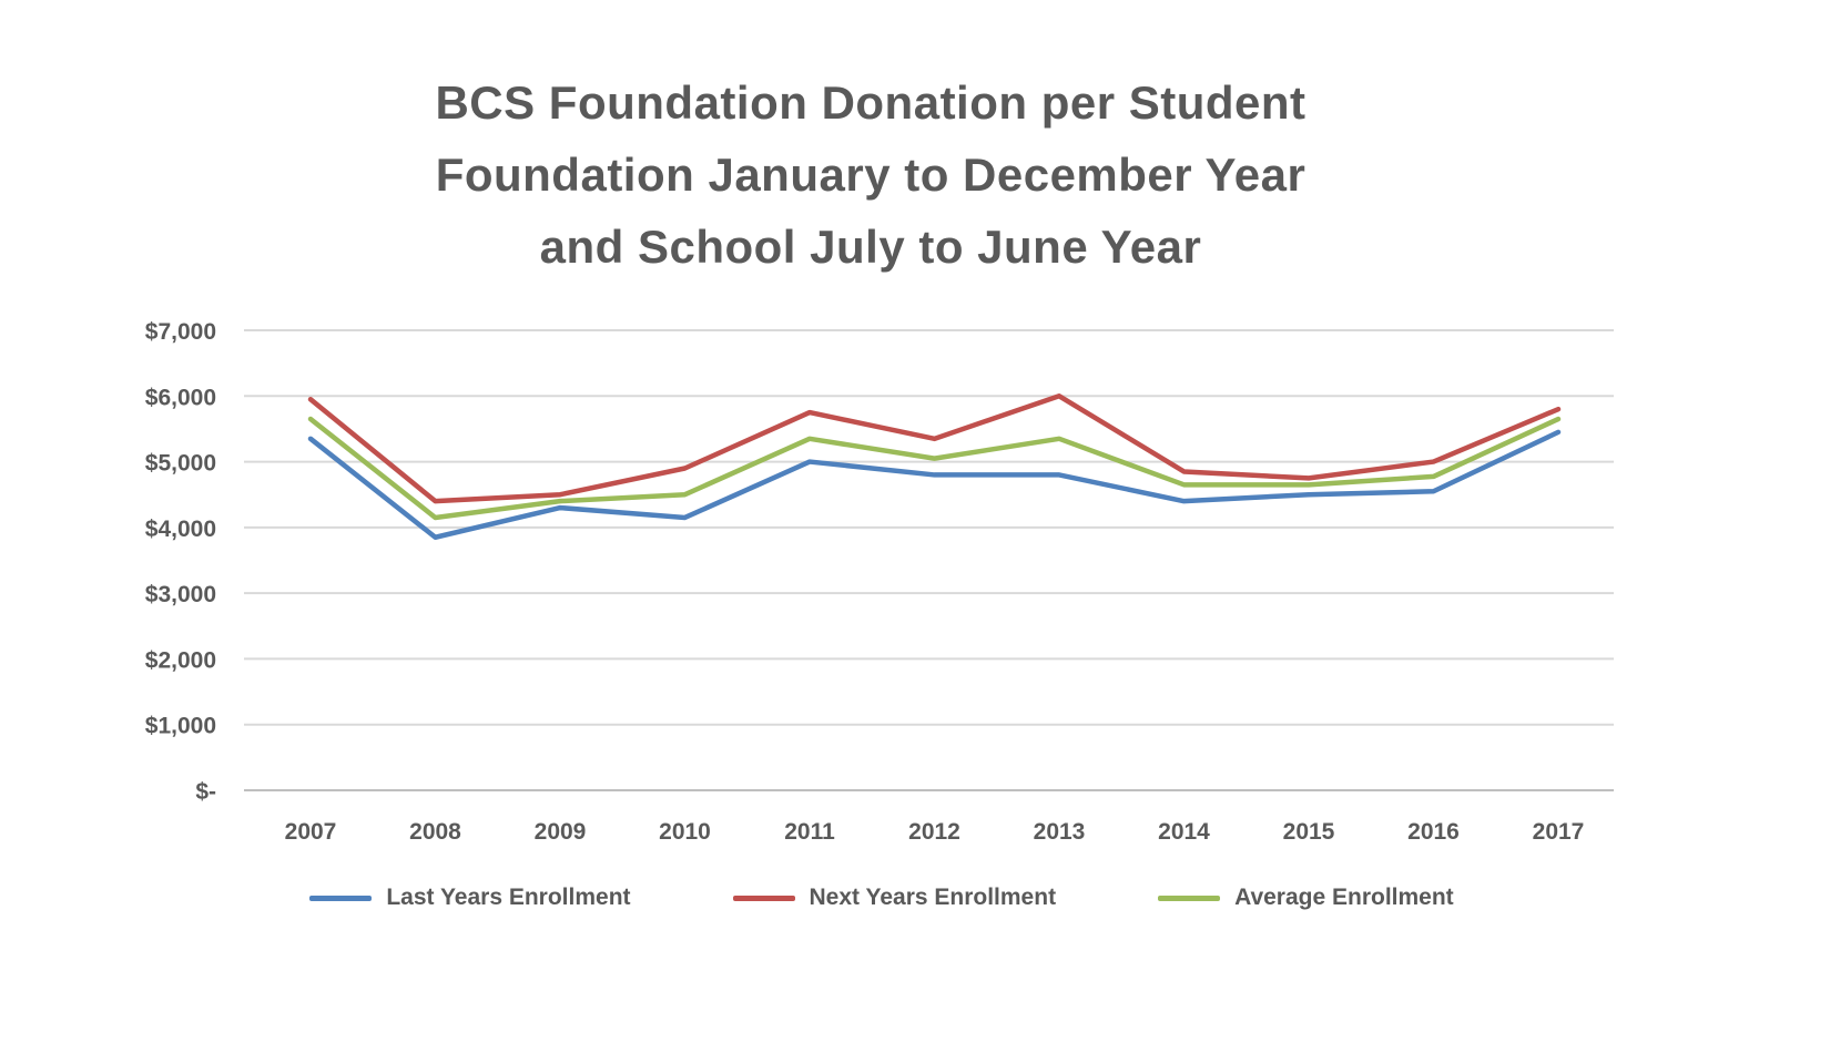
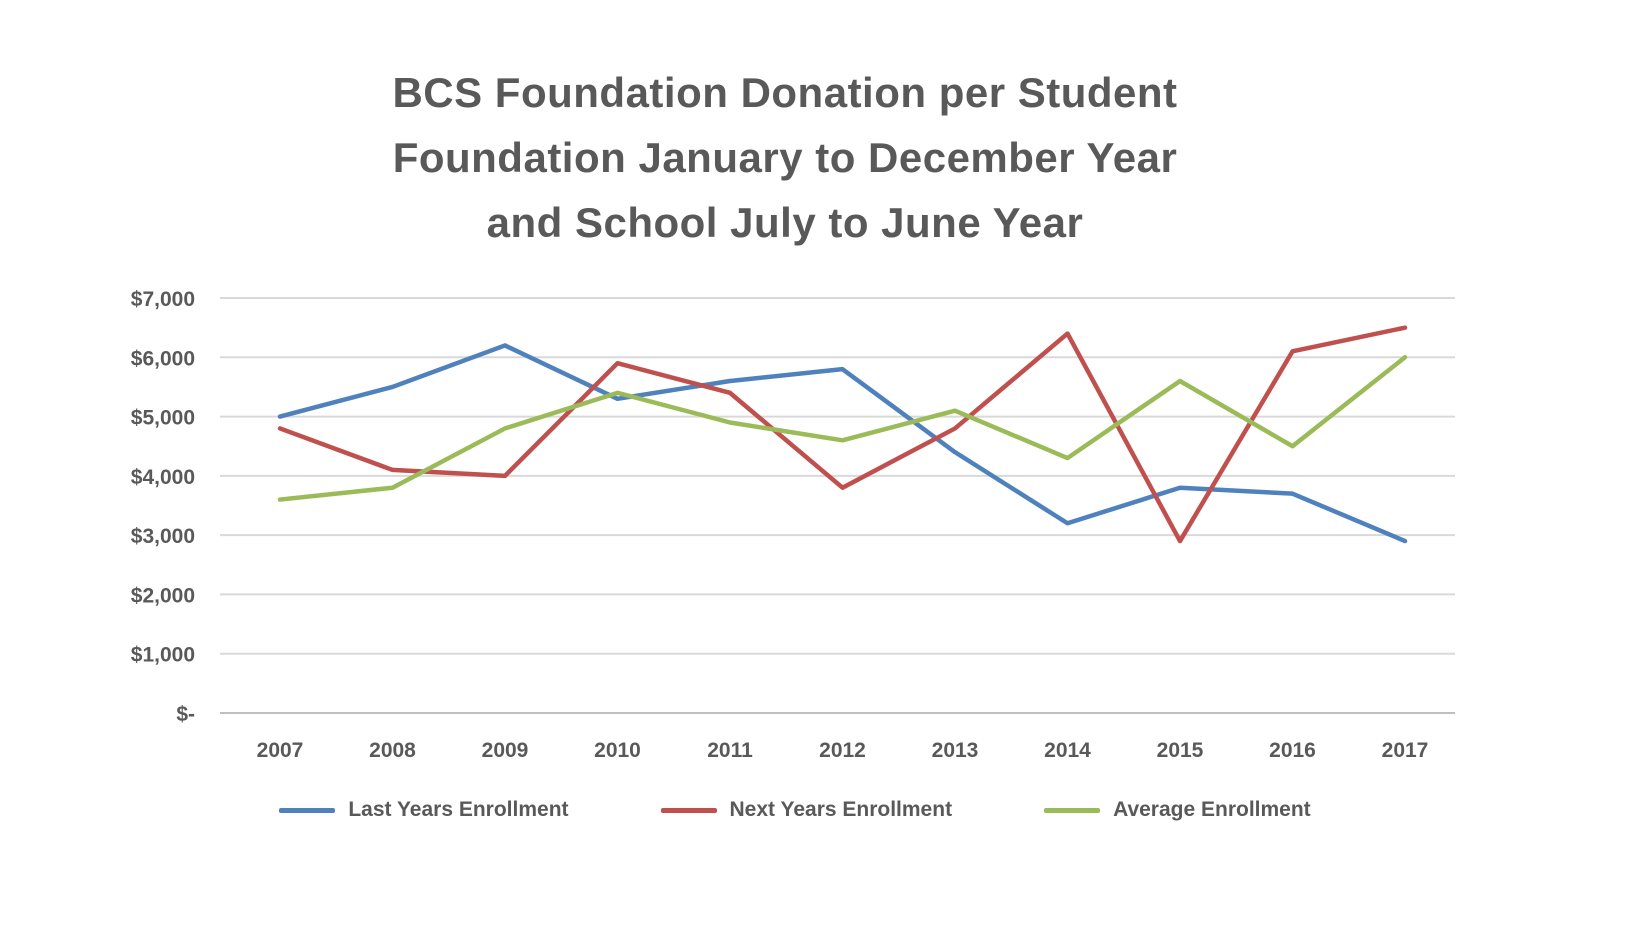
Last Years Enrollment/2007: $5400 -> $5000
Next Years Enrollment/2007: $6000 -> $4800
Average Enrollment/2007: $5600 -> $3600
Last Years Enrollment/2008: $3800 -> $5500
Next Years Enrollment/2008: $4400 -> $4100
Average Enrollment/2008: $4200 -> $3800
Last Years Enrollment/2009: $4300 -> $6200
Next Years Enrollment/2009: $4500 -> $4000
Average Enrollment/2009: $4400 -> $4800
Last Years Enrollment/2010: $4200 -> $5300
Next Years Enrollment/2010: $4900 -> $5900
Average Enrollment/2010: $4500 -> $5400
Last Years Enrollment/2011: $5000 -> $5600
Next Years Enrollment/2011: $5800 -> $5400
Average Enrollment/2011: $5400 -> $4900
Last Years Enrollment/2012: $4800 -> $5800
Next Years Enrollment/2012: $5400 -> $3800
Average Enrollment/2012: $5000 -> $4600
Last Years Enrollment/2013: $4800 -> $4400
Next Years Enrollment/2013: $6000 -> $4800
Average Enrollment/2013: $5400 -> $5100
Last Years Enrollment/2014: $4400 -> $3200
Next Years Enrollment/2014: $4800 -> $6400
Average Enrollment/2014: $4600 -> $4300
Last Years Enrollment/2015: $4500 -> $3800
Next Years Enrollment/2015: $4800 -> $2900
Average Enrollment/2015: $4600 -> $5600
Last Years Enrollment/2016: $4600 -> $3700
Next Years Enrollment/2016: $5000 -> $6100
Average Enrollment/2016: $4800 -> $4500
Last Years Enrollment/2017: $5400 -> $2900
Next Years Enrollment/2017: $5800 -> $6500
Average Enrollment/2017: $5600 -> $6000
